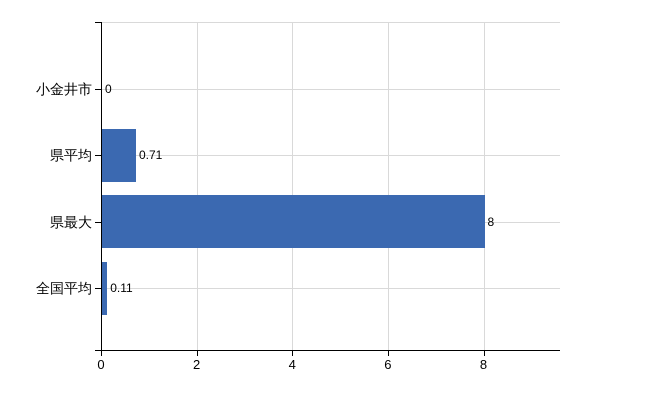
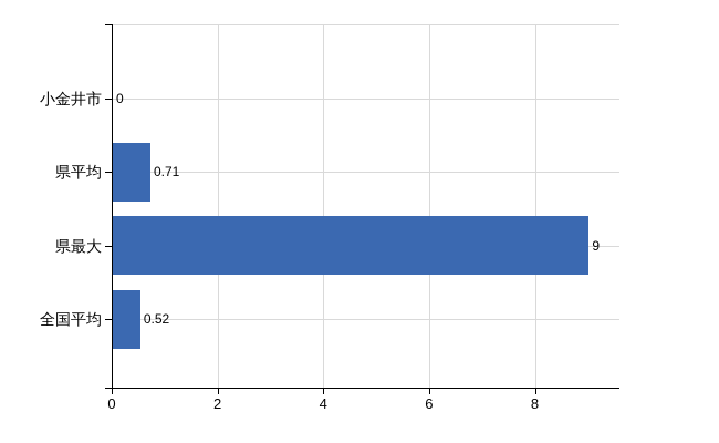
県最大: 8 -> 9
全国平均: 0.11 -> 0.52
